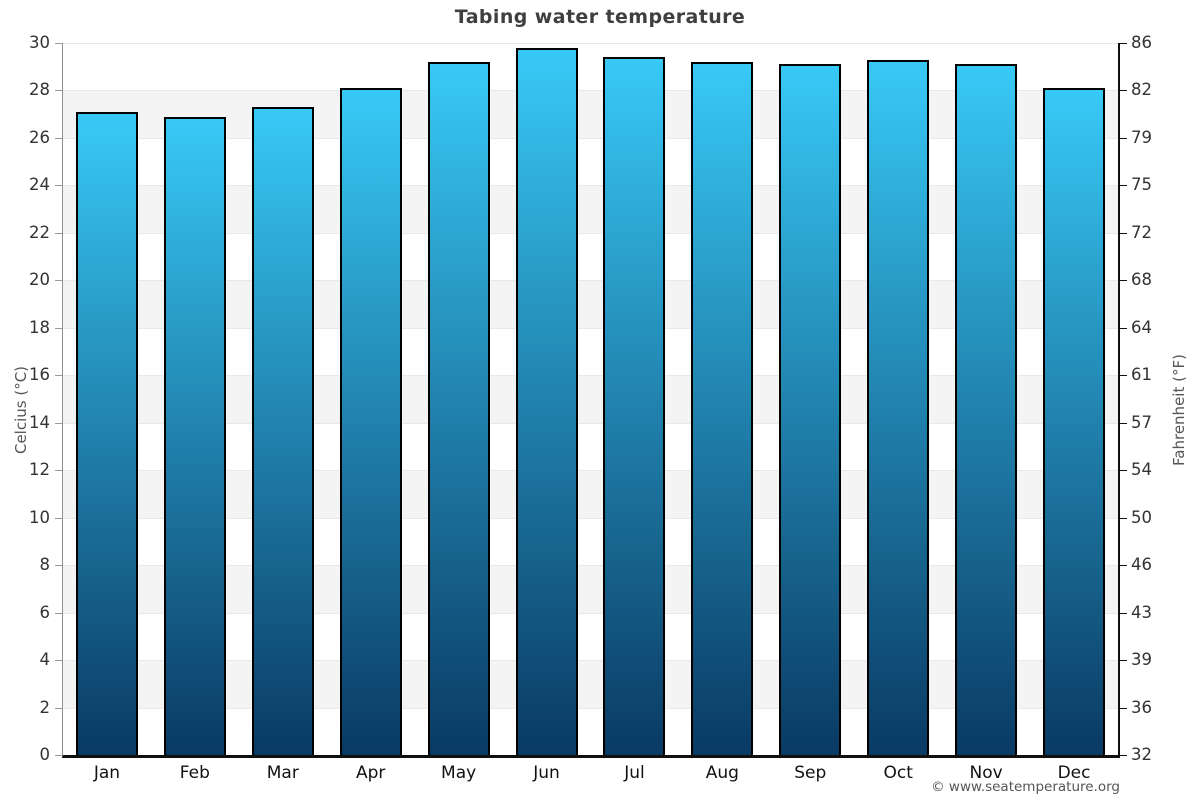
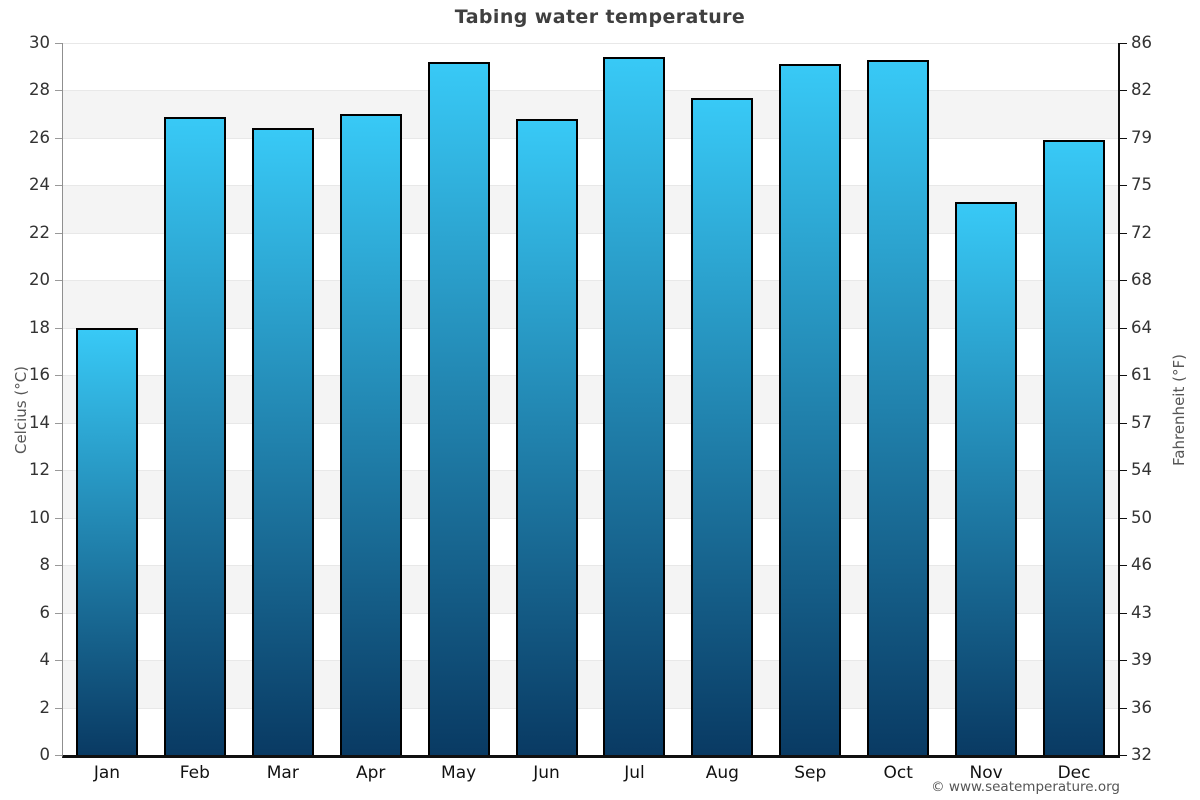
Jan: 27.1 -> 18.0
Mar: 27.3 -> 26.4
Apr: 28.1 -> 27.0
Jun: 29.8 -> 26.8
Aug: 29.2 -> 27.7
Nov: 29.1 -> 23.3
Dec: 28.1 -> 25.9
